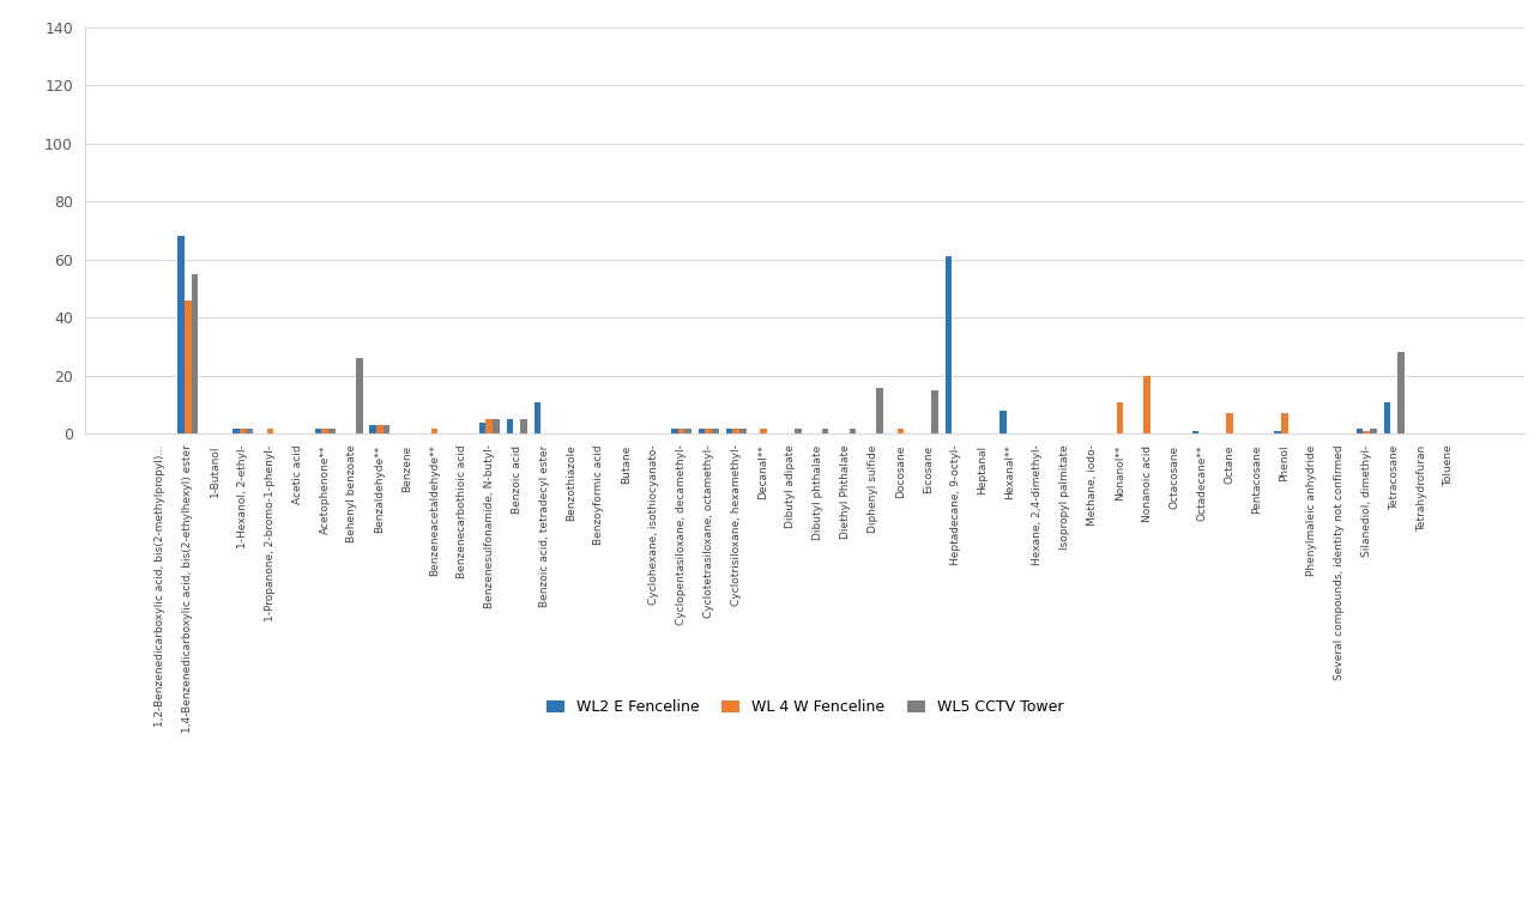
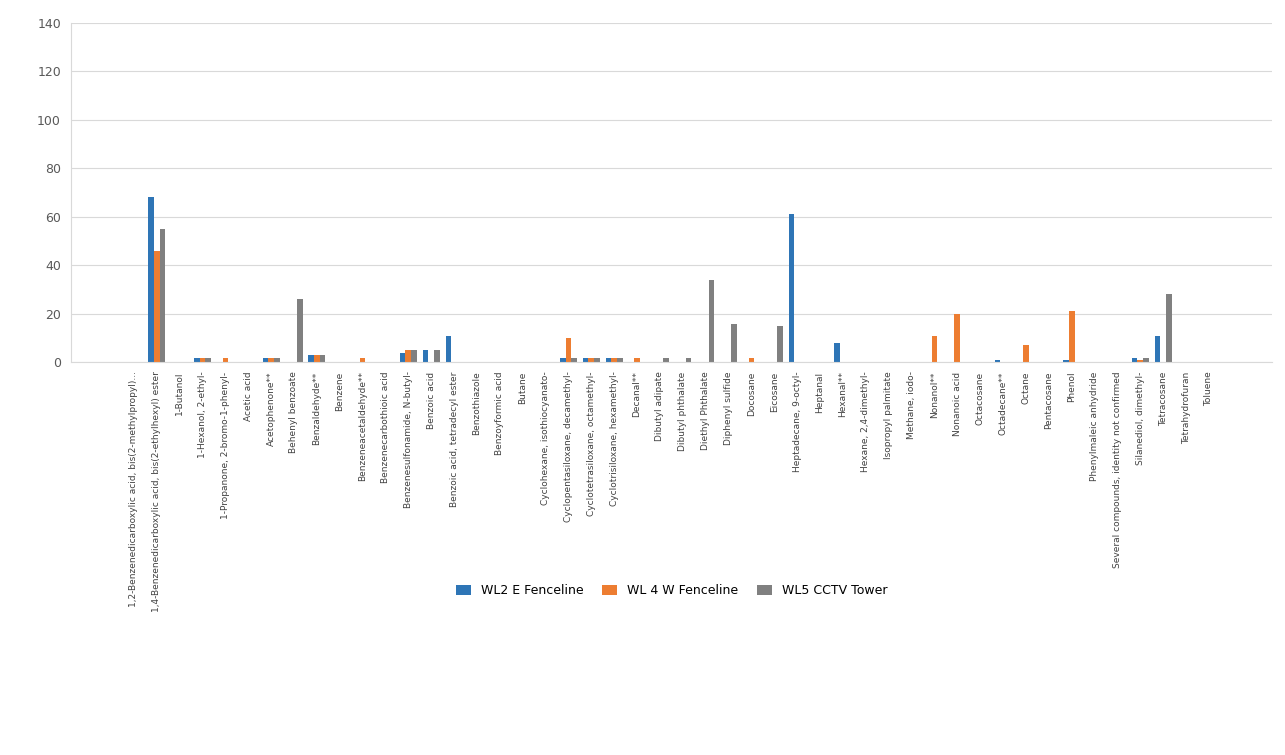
WL 4 W Fenceline/Cyclopentasiloxane, decamethyl-: 2 -> 10
WL5 CCTV Tower/Diethyl Phthalate: 2 -> 34
WL 4 W Fenceline/Phenol: 7 -> 21
